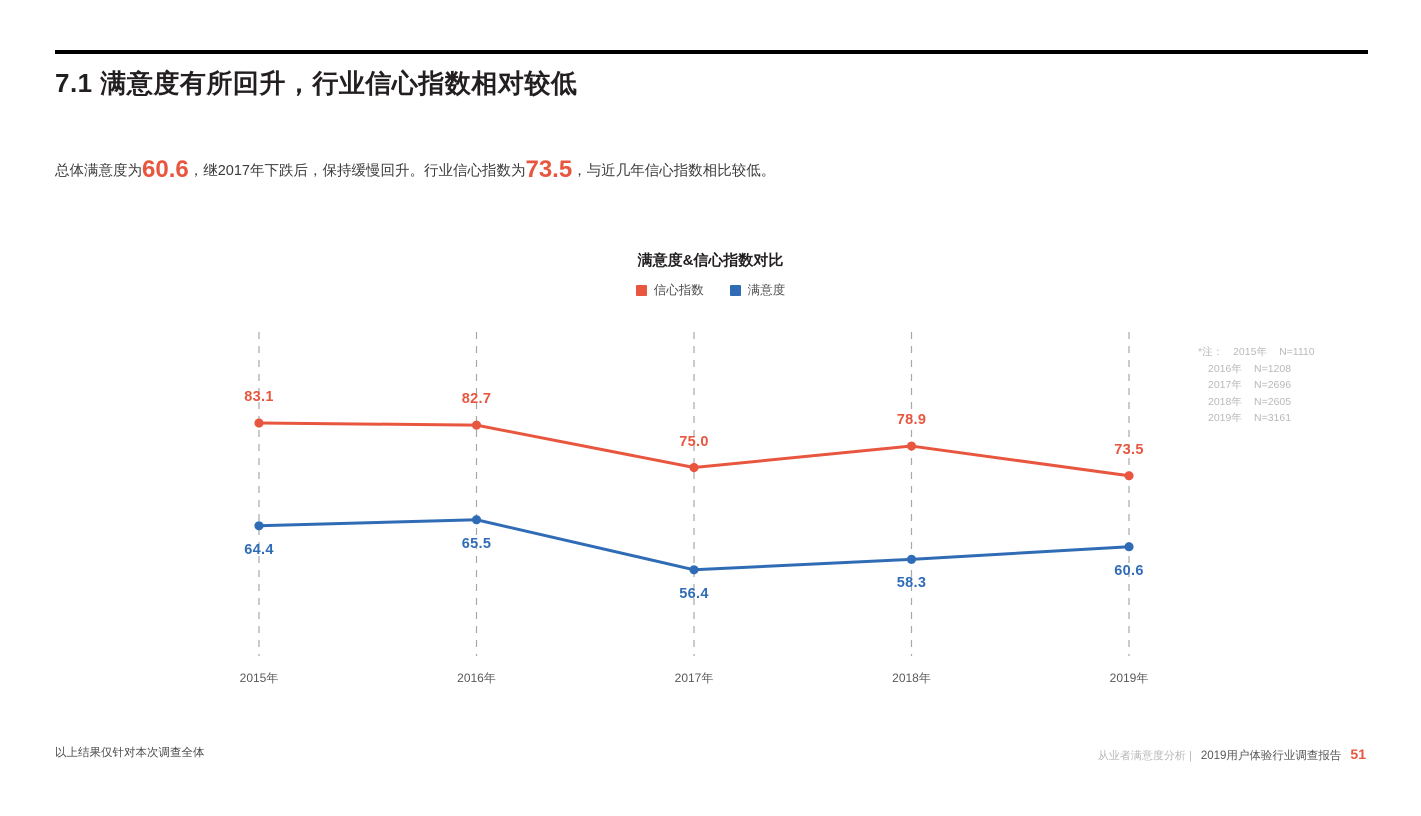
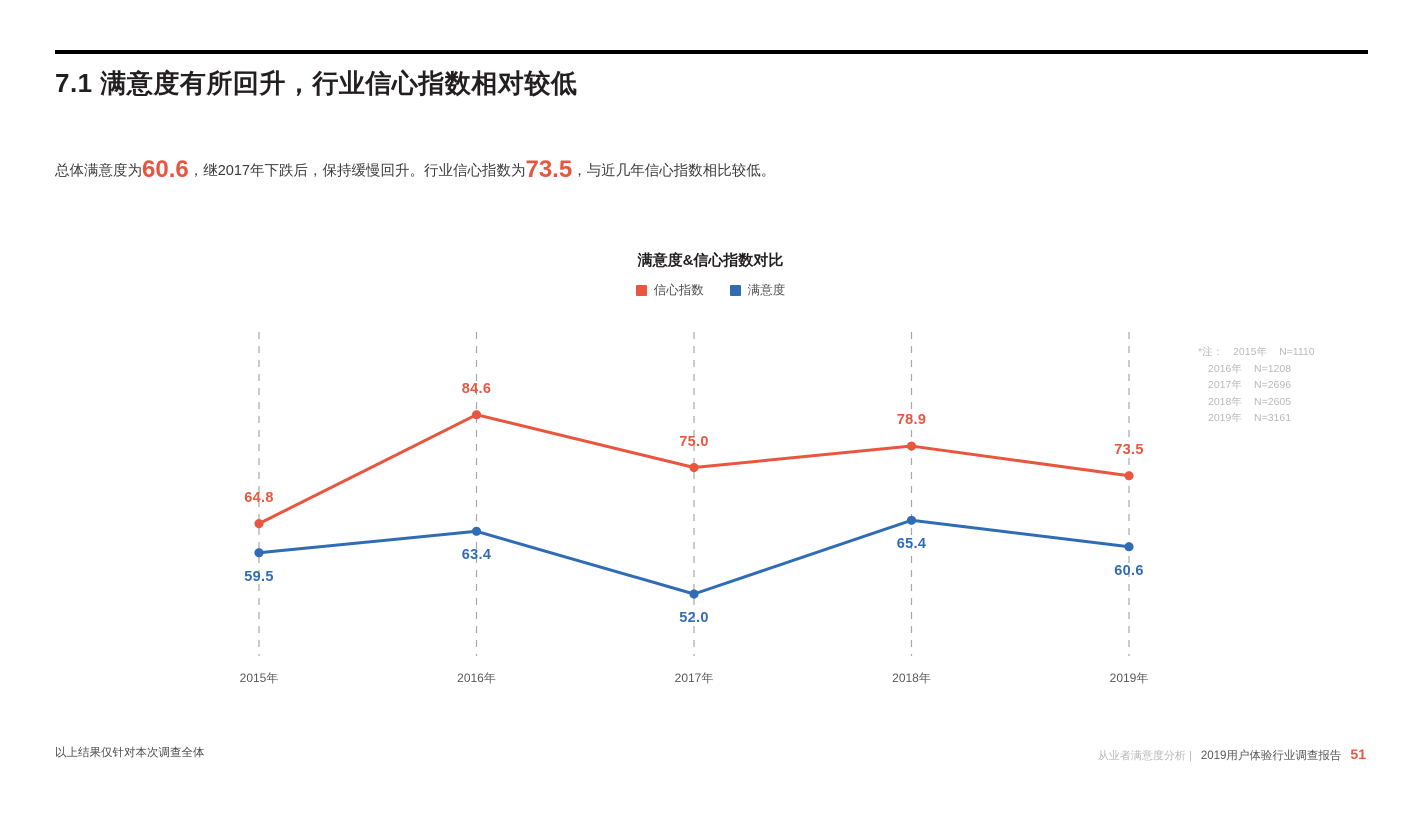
信心指数/2015年: 83.1 -> 64.8
满意度/2015年: 64.4 -> 59.5
信心指数/2016年: 82.7 -> 84.6
满意度/2016年: 65.5 -> 63.4
满意度/2017年: 56.4 -> 52.0
满意度/2018年: 58.3 -> 65.4
